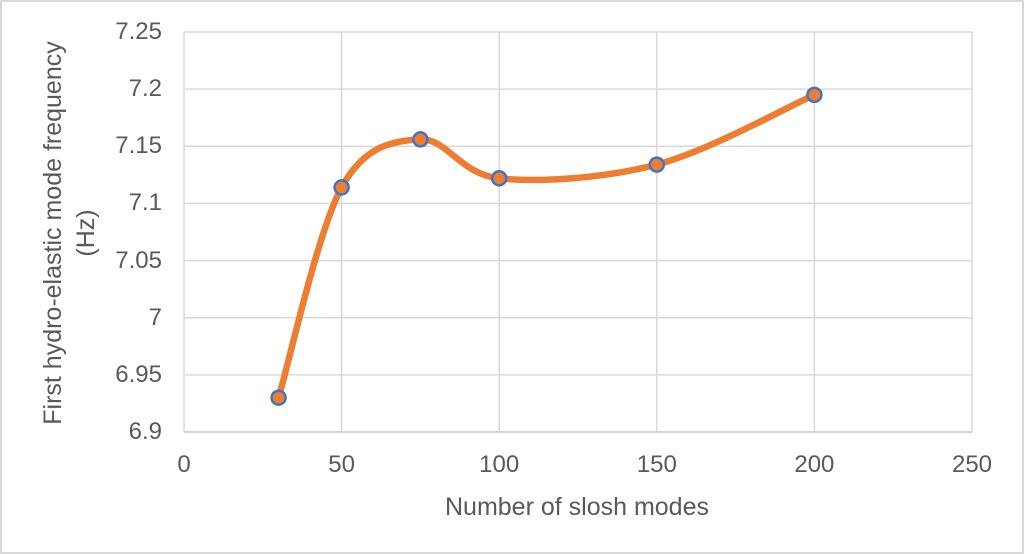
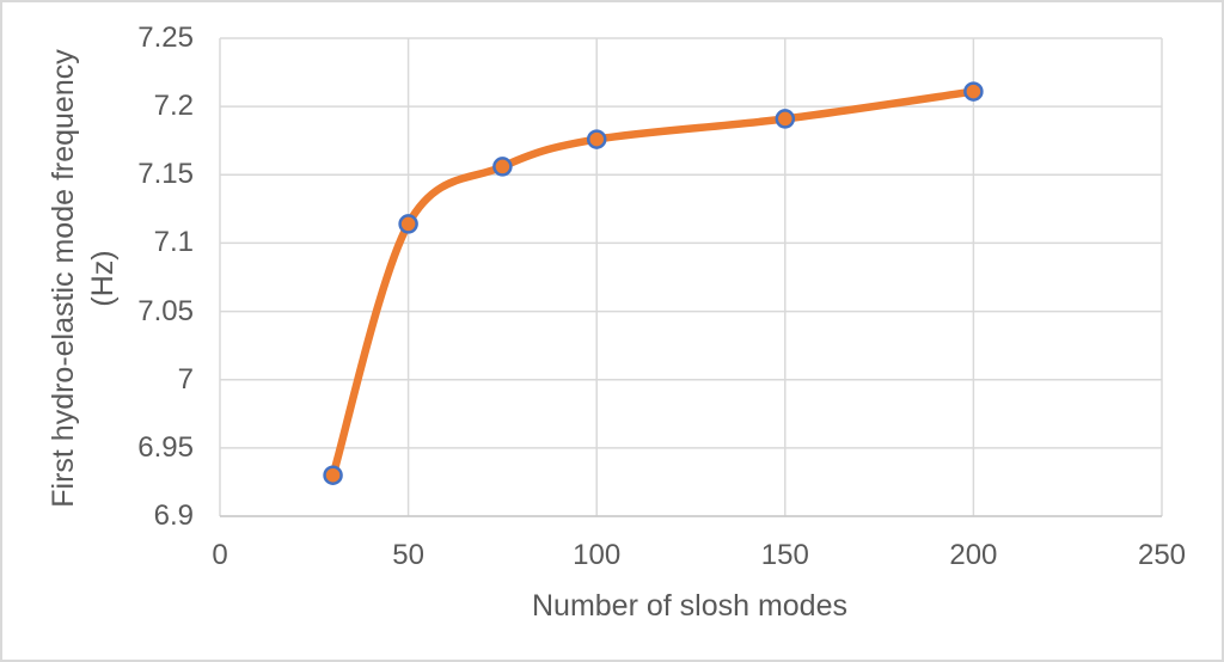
100: 7.122 -> 7.176
150: 7.134 -> 7.191
200: 7.195 -> 7.211
